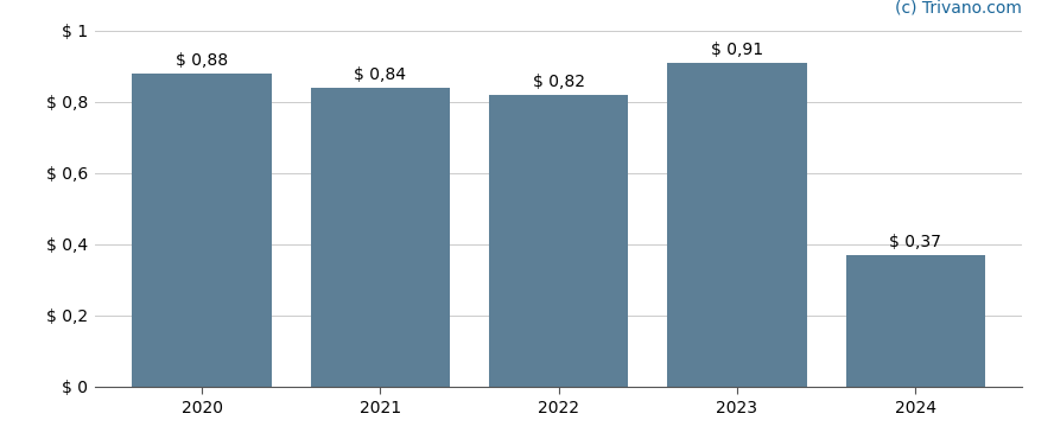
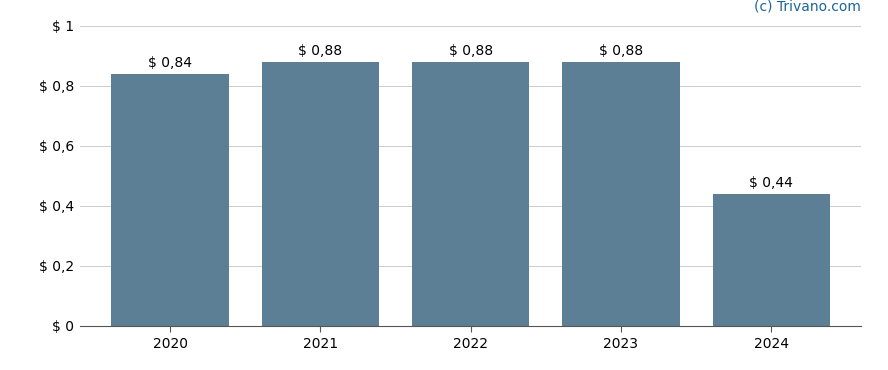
2020: 0,88 -> 0,84
2021: 0,84 -> 0,88
2022: 0,82 -> 0,88
2023: 0,91 -> 0,88
2024: 0,37 -> 0,44
